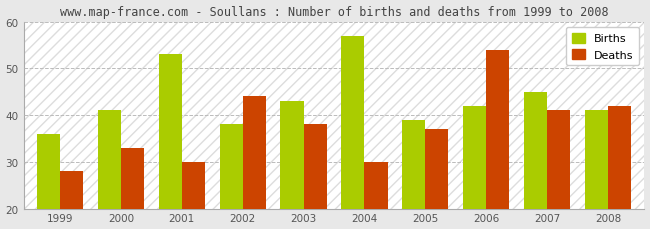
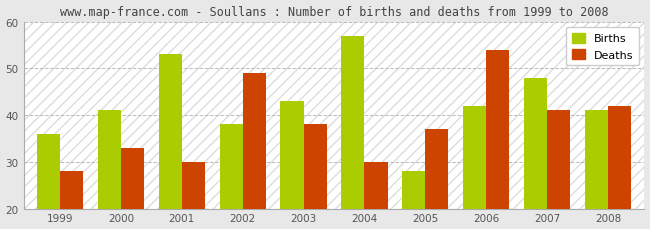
Deaths/2002: 44 -> 49
Births/2005: 39 -> 28
Births/2007: 45 -> 48
